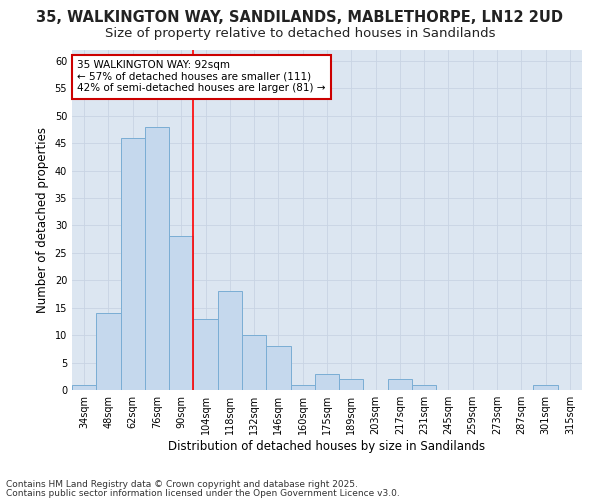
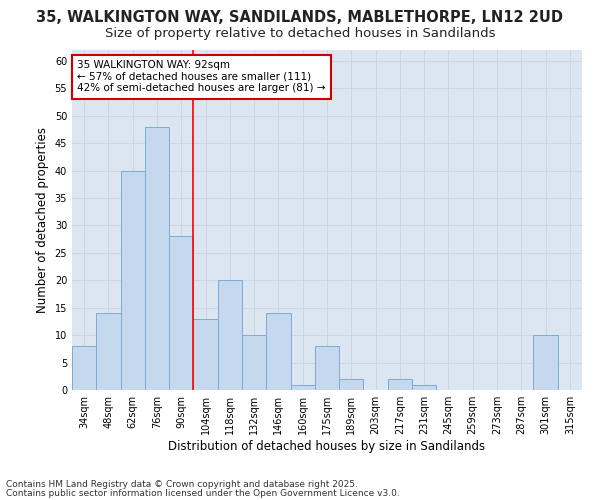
34sqm: 1 -> 8
62sqm: 46 -> 40
118sqm: 18 -> 20
146sqm: 8 -> 14
175sqm: 3 -> 8
301sqm: 1 -> 10
